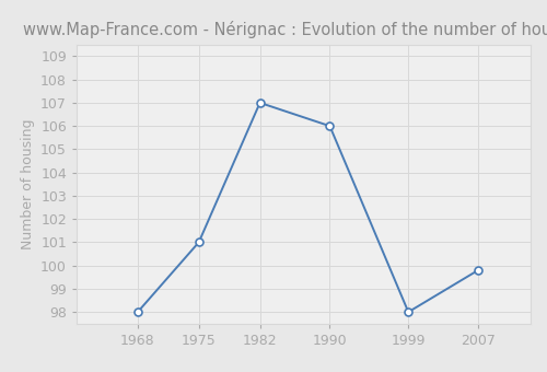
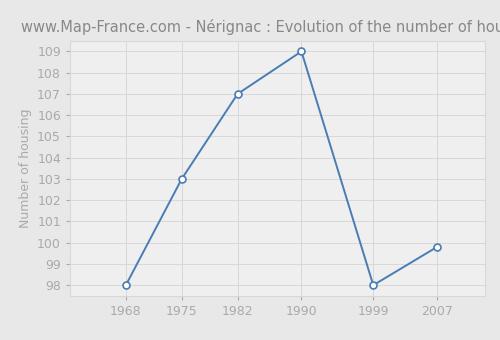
1975: 101.0 -> 103.0
1990: 106.0 -> 109.0
